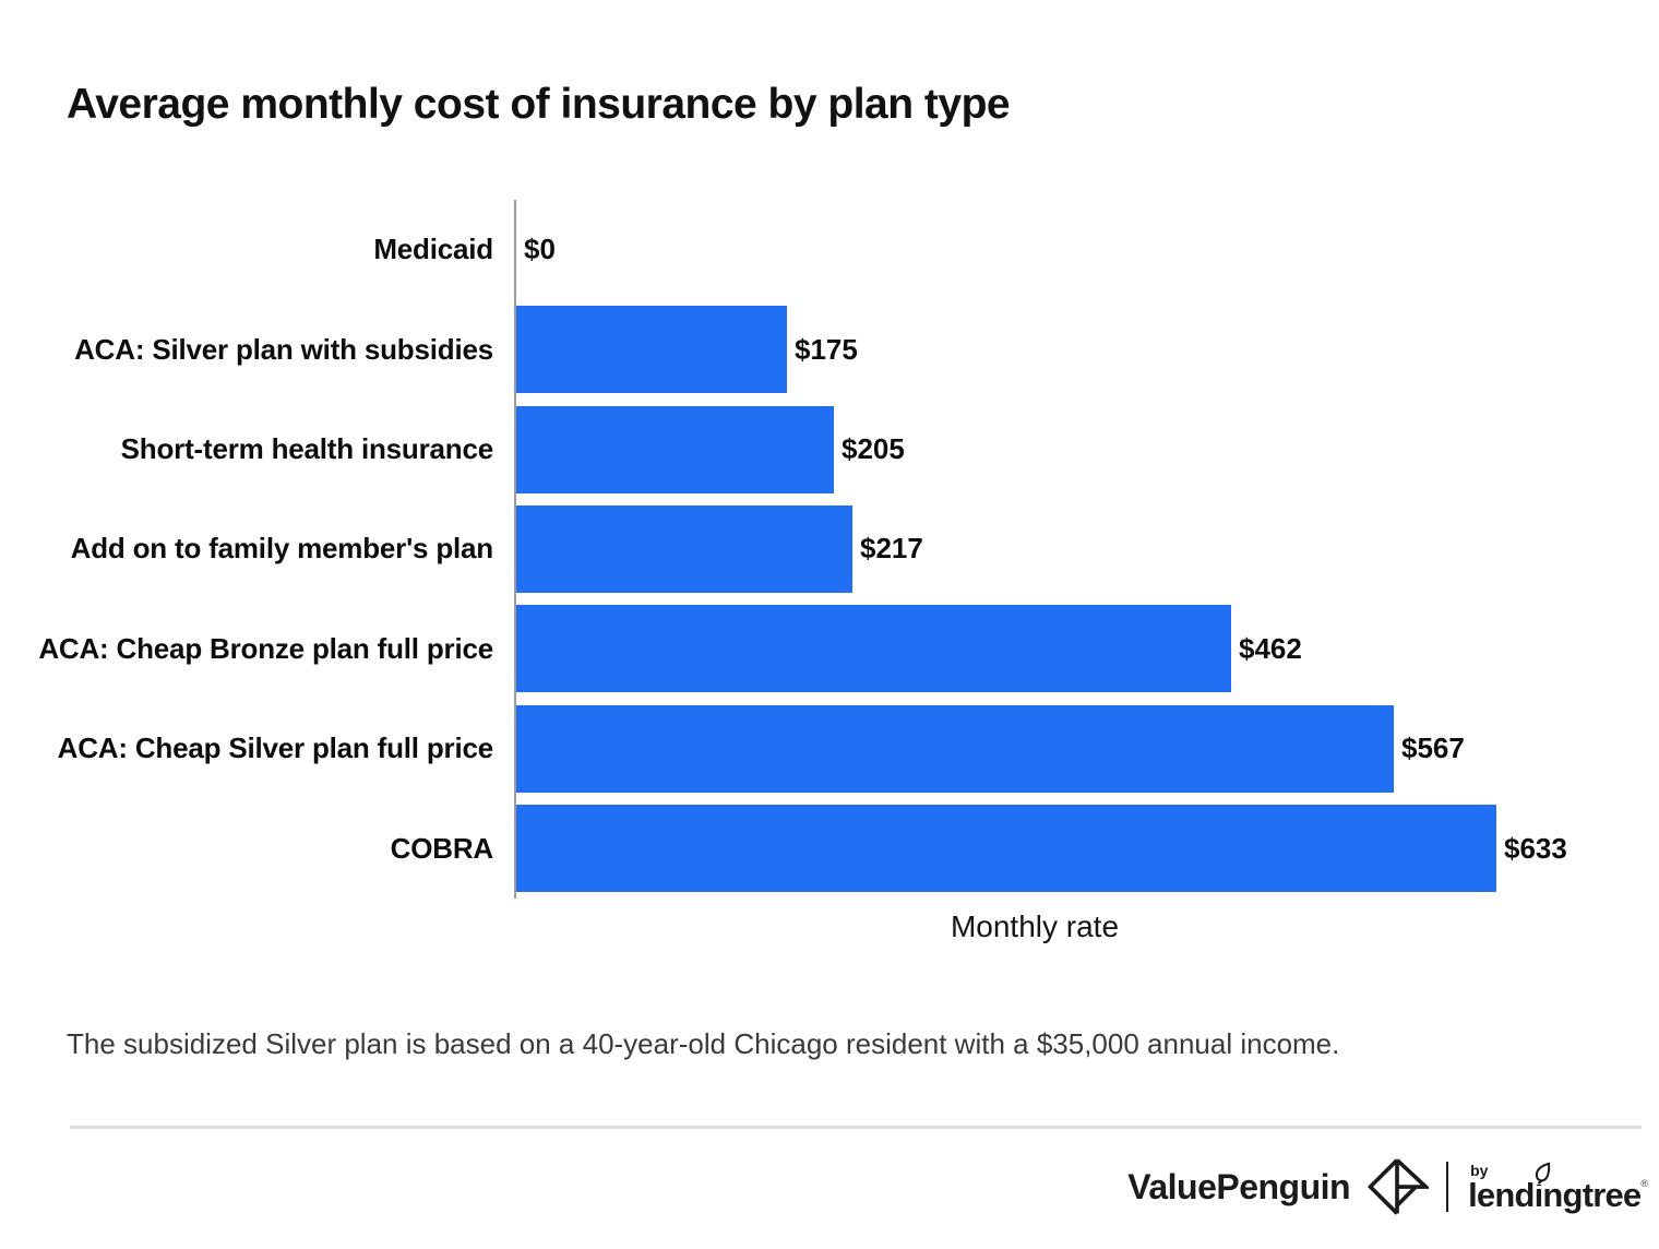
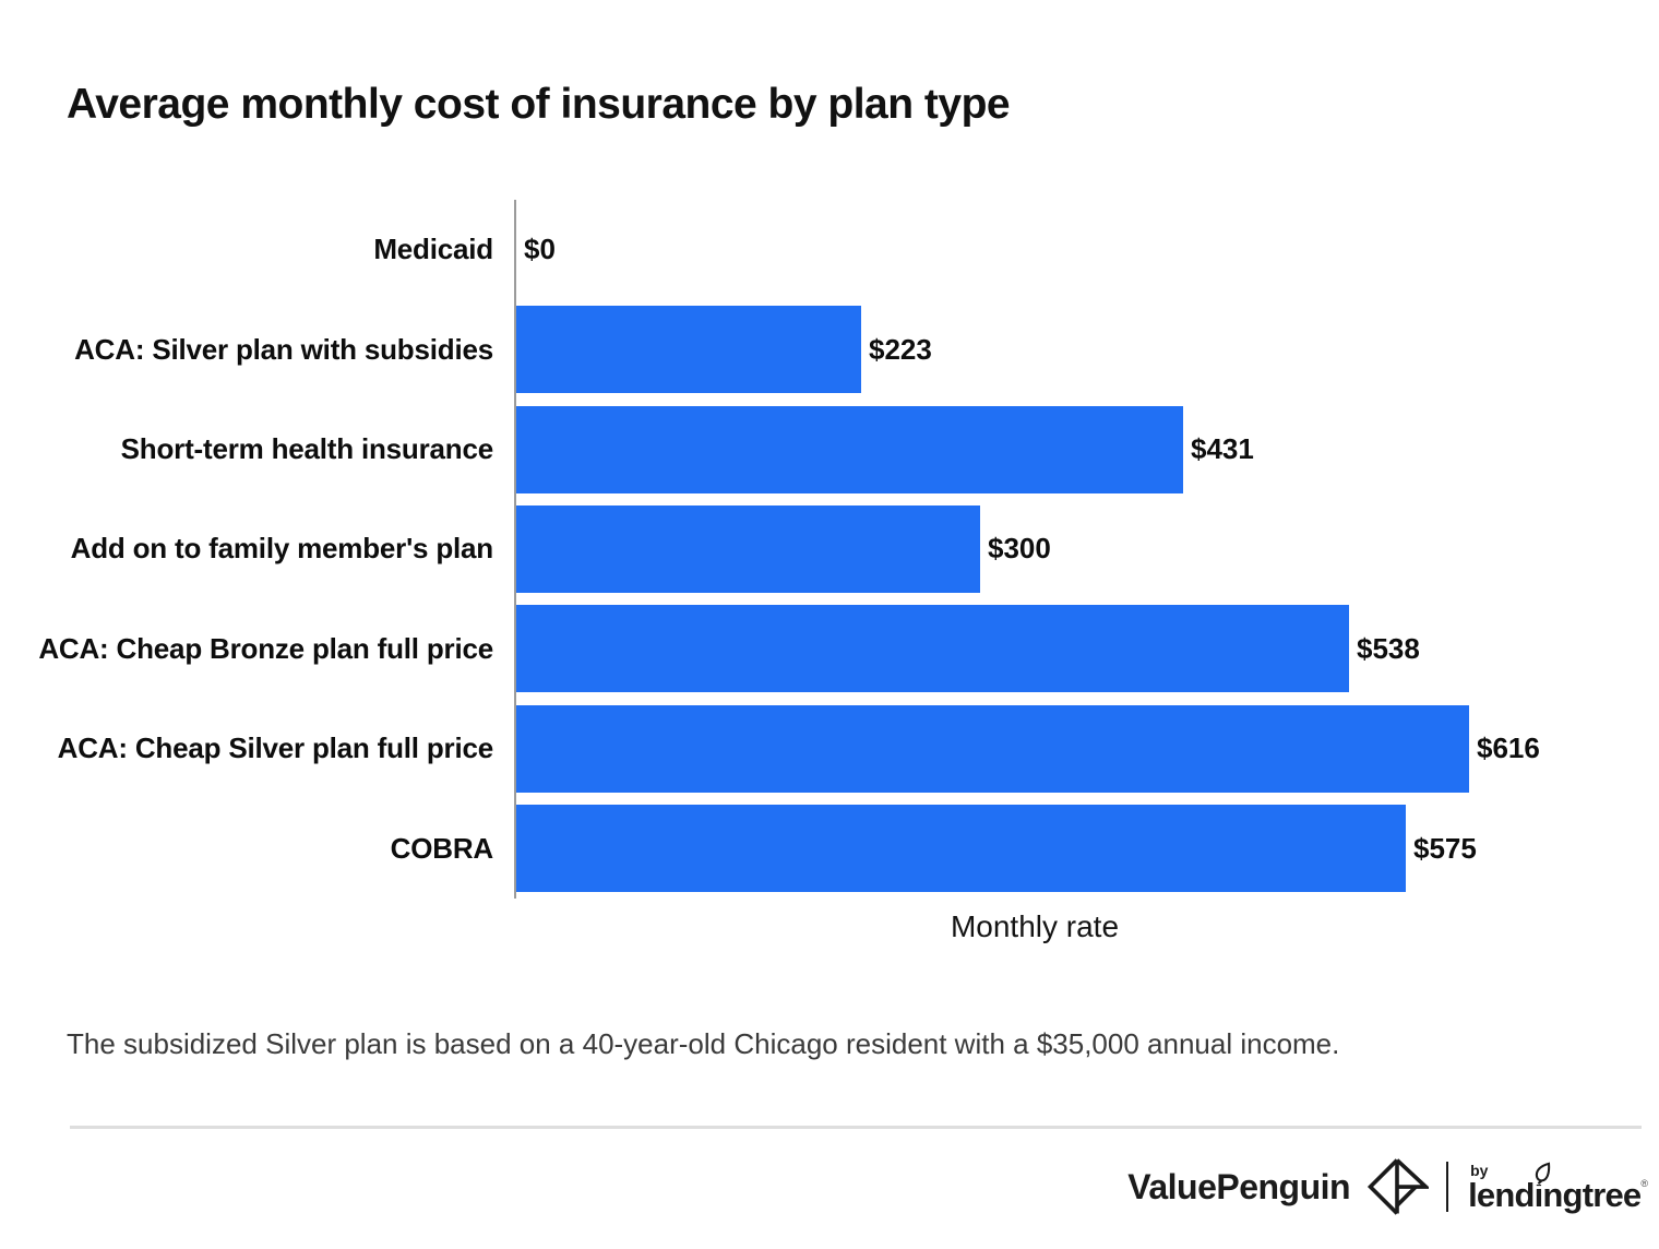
ACA: Silver plan with subsidies: $175 -> $223
Short-term health insurance: $205 -> $431
Add on to family member's plan: $217 -> $300
ACA: Cheap Bronze plan full price: $462 -> $538
ACA: Cheap Silver plan full price: $567 -> $616
COBRA: $633 -> $575
